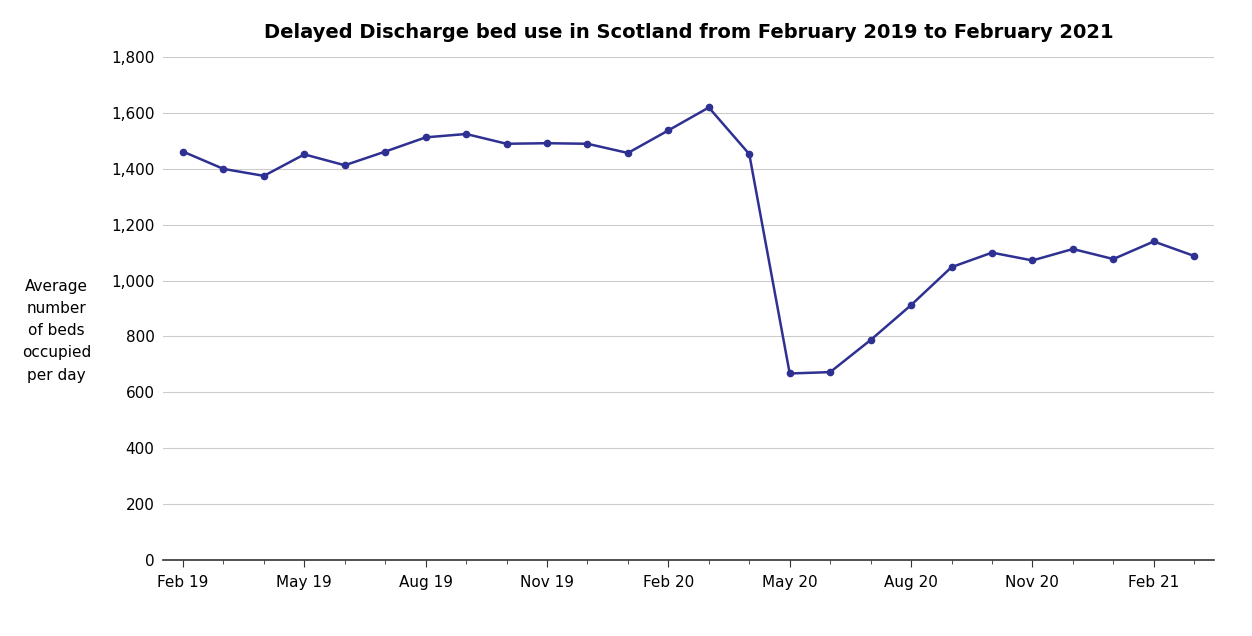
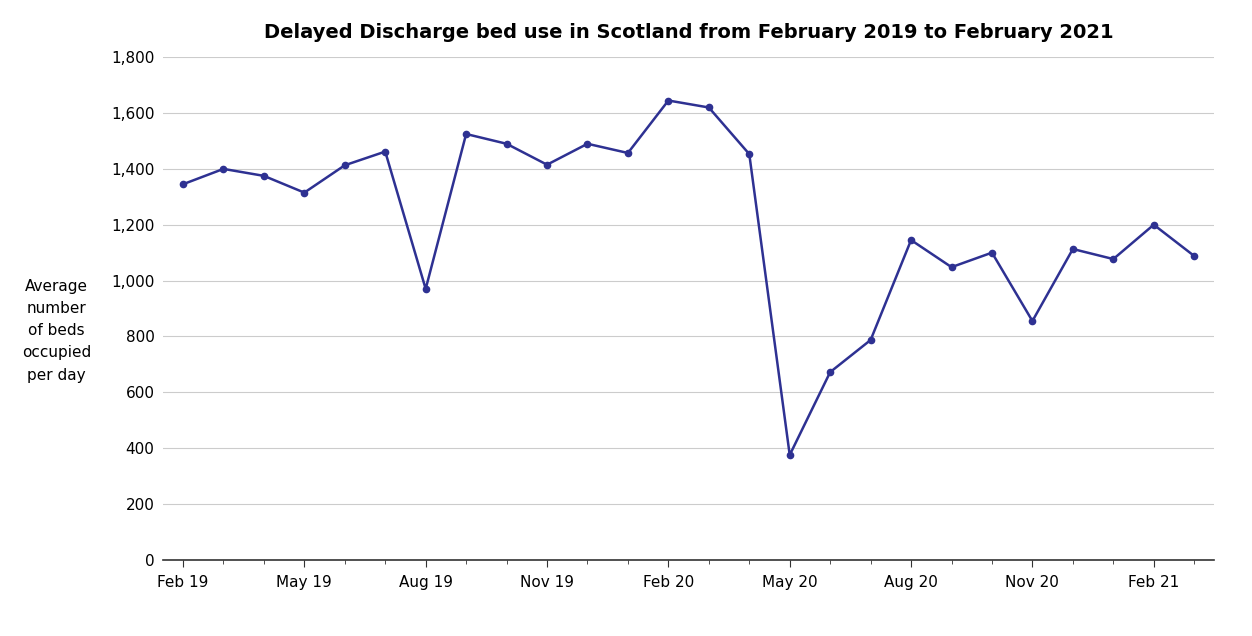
Feb 19: 1,462 -> 1,345
May 19: 1,452 -> 1,315
Aug 19: 1,513 -> 970
Nov 19: 1,492 -> 1,415
Feb 20: 1,538 -> 1,645
May 20: 667 -> 375
Aug 20: 912 -> 1,145
Nov 20: 1,072 -> 855
Feb 21: 1,140 -> 1,200
